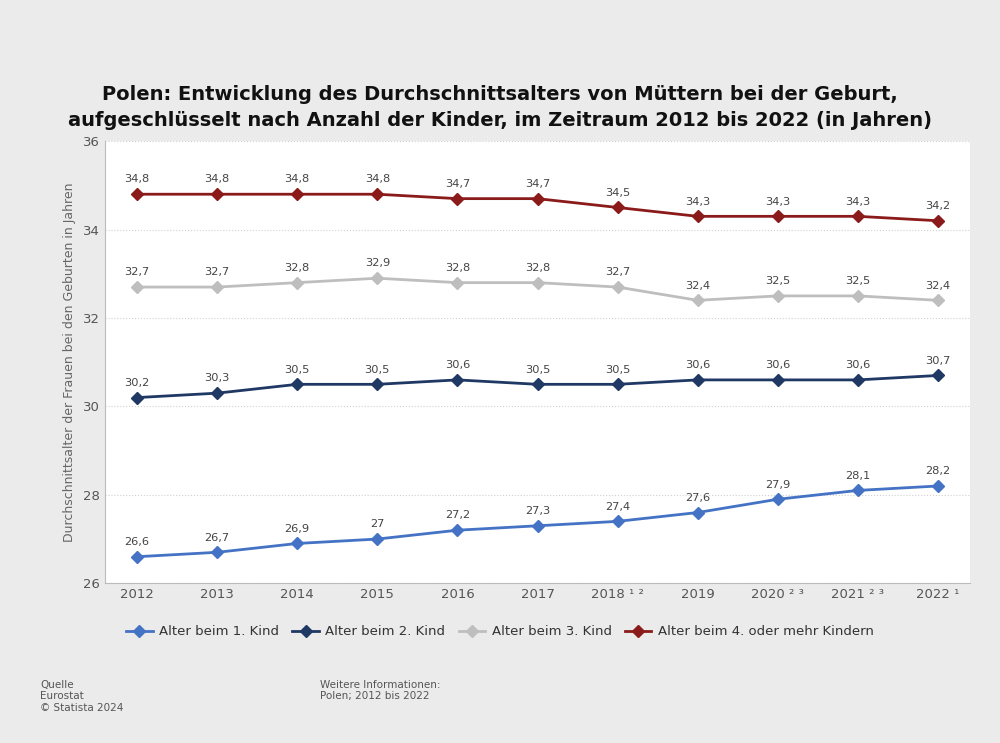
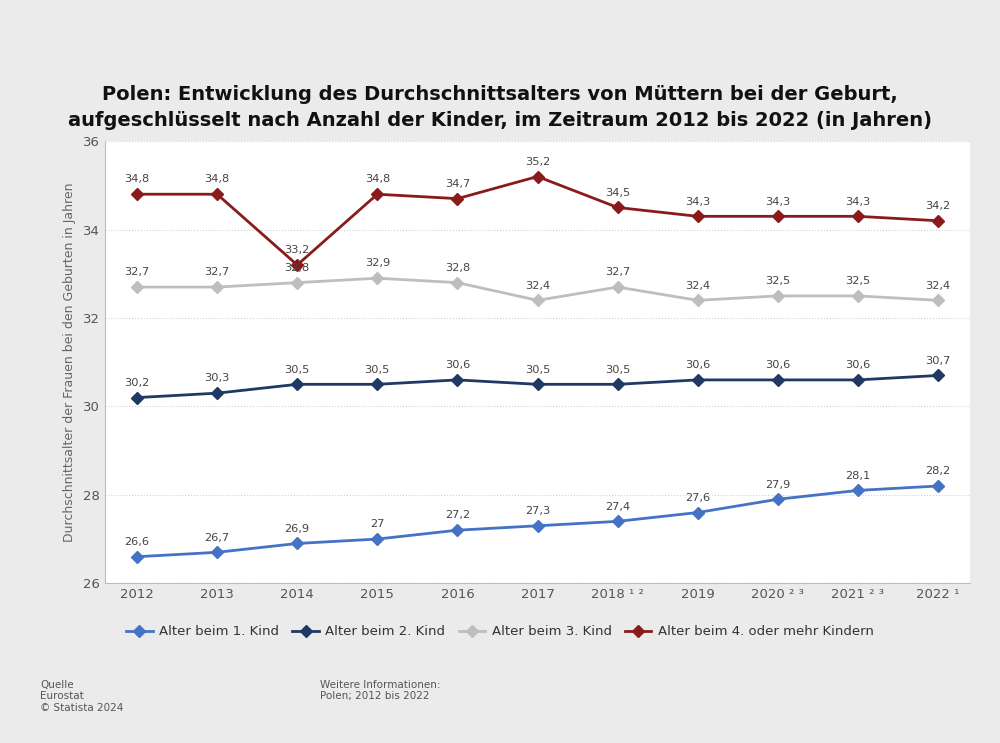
Alter beim 4. oder mehr Kindern/2014: 34,8 -> 33,2
Alter beim 3. Kind/2017: 32,8 -> 32,4
Alter beim 4. oder mehr Kindern/2017: 34,7 -> 35,2
